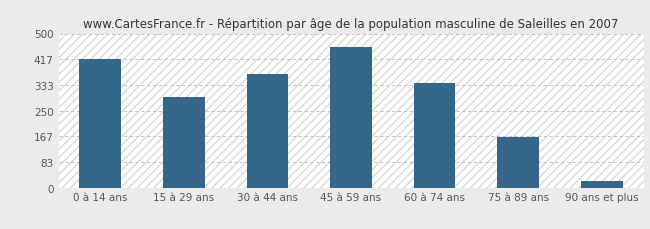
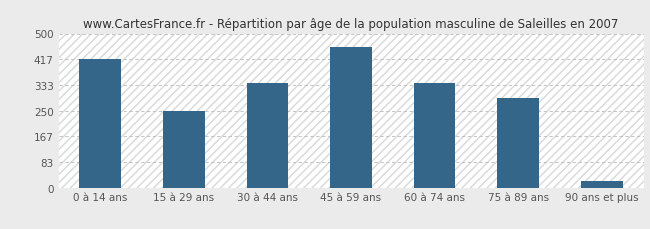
15 à 29 ans: 295 -> 250
30 à 44 ans: 370 -> 340
75 à 89 ans: 165 -> 290
